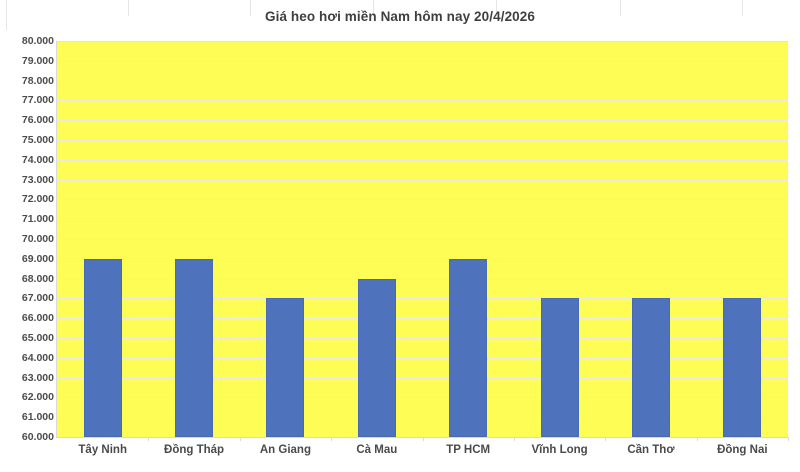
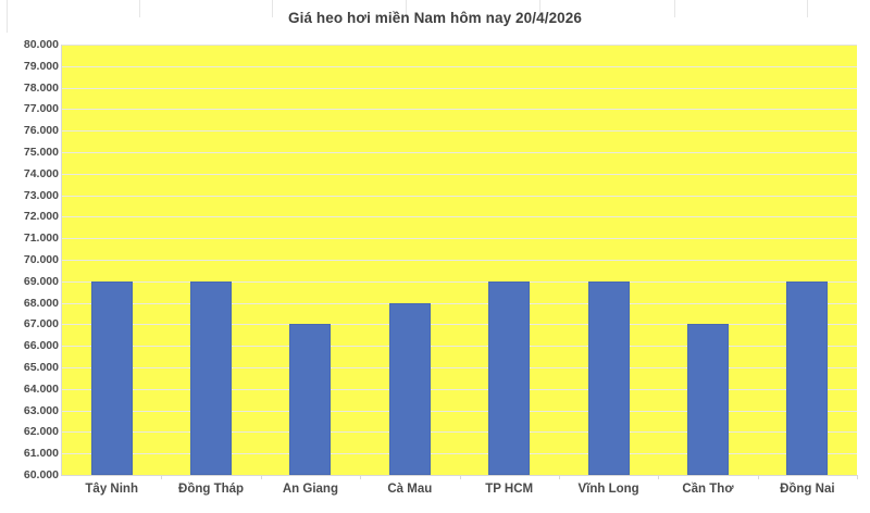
Vĩnh Long: 67000 -> 69000
Đồng Nai: 67000 -> 69000
